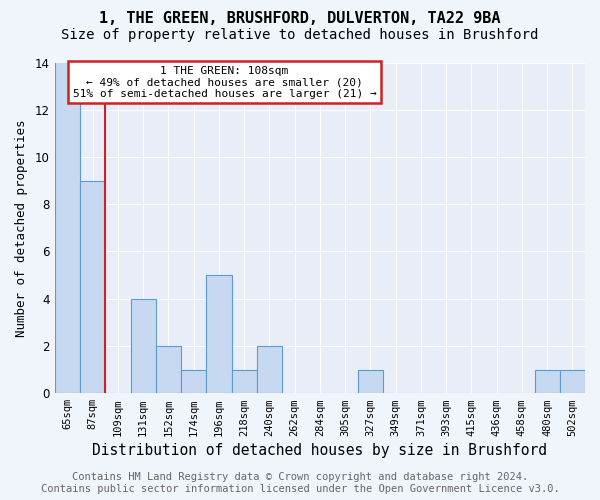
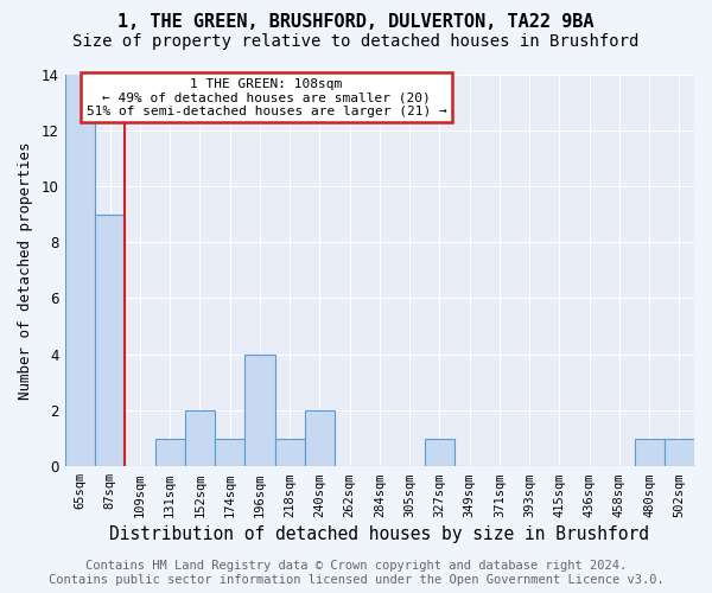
131sqm: 4 -> 1
196sqm: 5 -> 4
